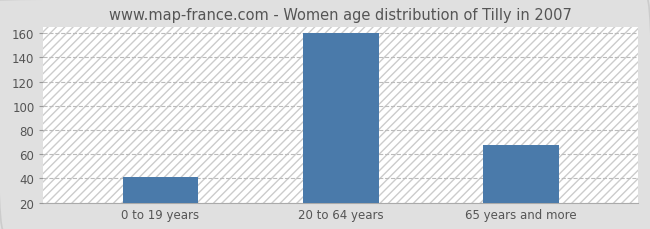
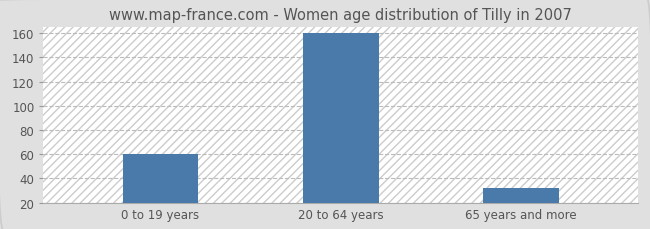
0 to 19 years: 41 -> 60
65 years and more: 68 -> 32
